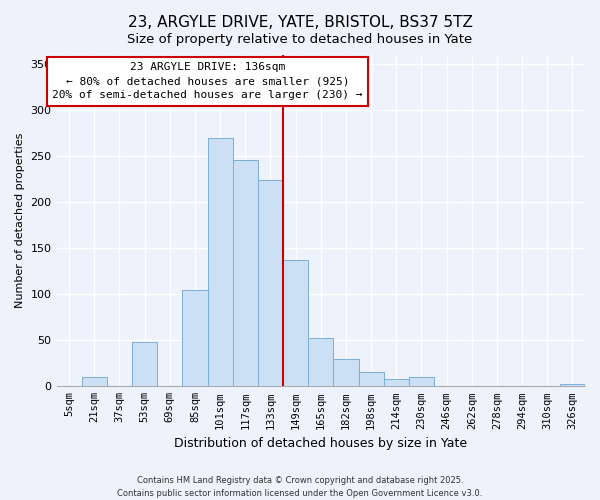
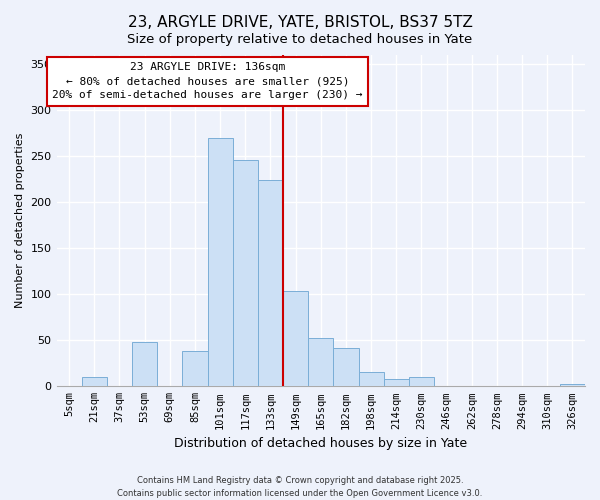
85sqm: 105 -> 38
149sqm: 137 -> 104
182sqm: 30 -> 42
